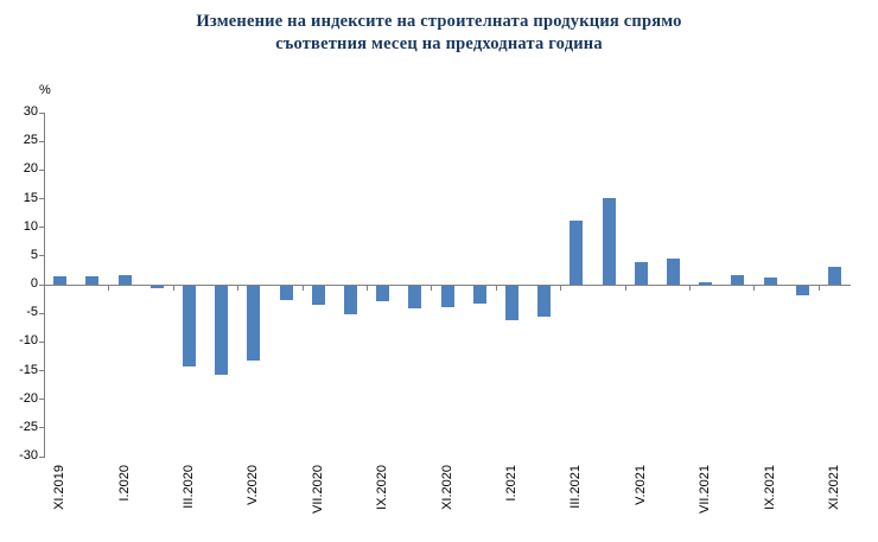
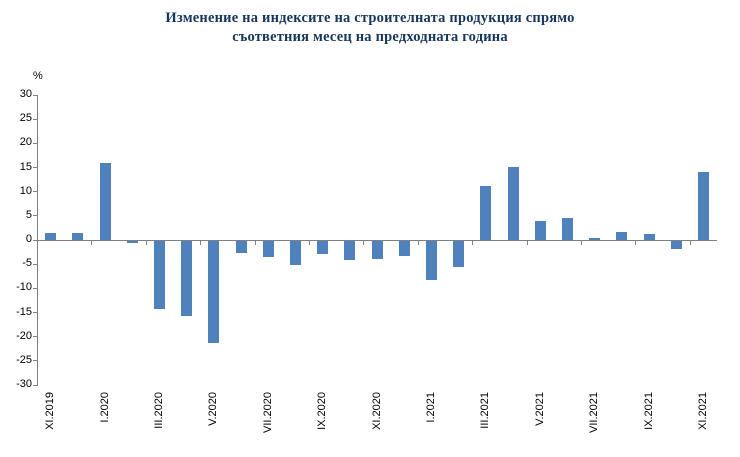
I.2020: 2 -> 16
V.2020: -13 -> -21
I.2021: -6 -> -8
XI.2021: 3 -> 14
